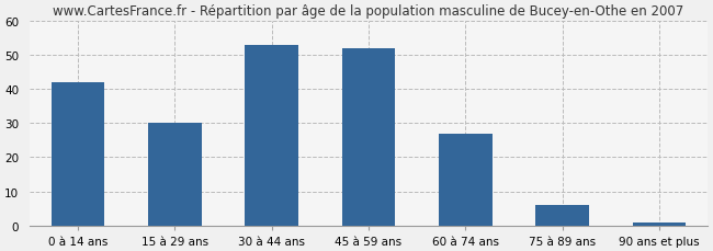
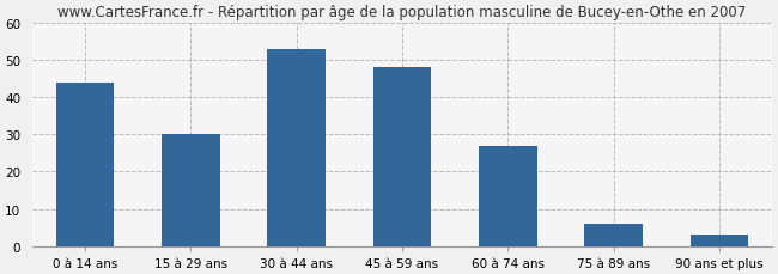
0 à 14 ans: 42 -> 44
45 à 59 ans: 52 -> 48
90 ans et plus: 1 -> 3
